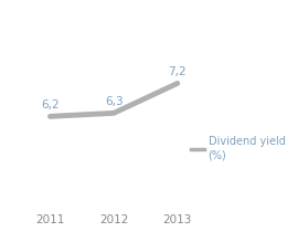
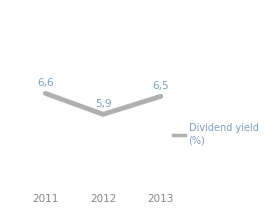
2011: 6,2 -> 6,6
2012: 6,3 -> 5,9
2013: 7,2 -> 6,5
